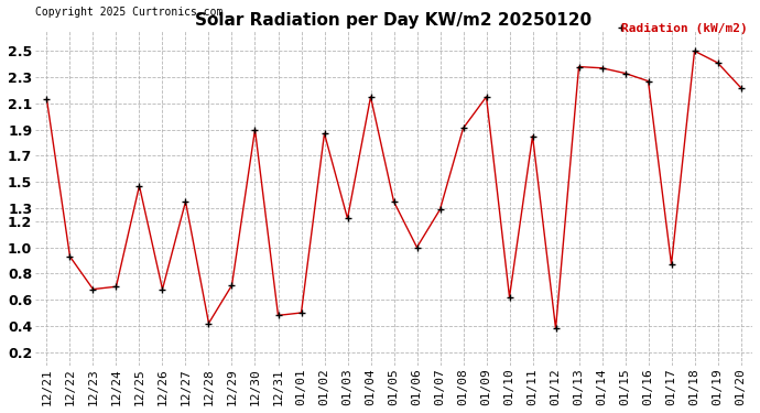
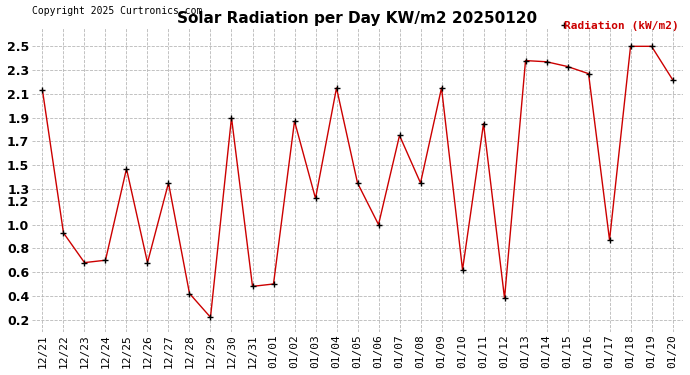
12/29: 0.71 -> 0.22
01/07: 1.29 -> 1.75
01/08: 1.91 -> 1.35
01/19: 2.41 -> 2.50
